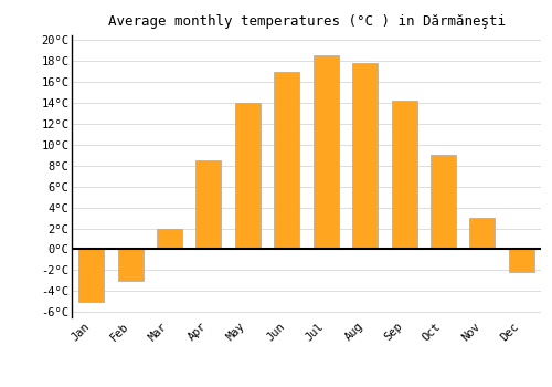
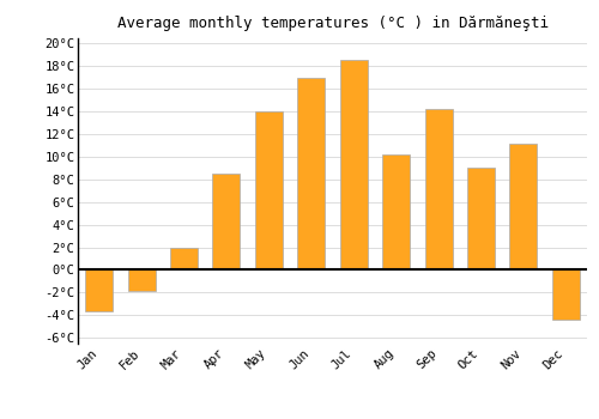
Jan: -5.0°C -> -3.6°C
Feb: -3.0°C -> -1.8°C
Aug: 17.8°C -> 10.2°C
Nov: 3.0°C -> 11.2°C
Dec: -2.2°C -> -4.4°C
